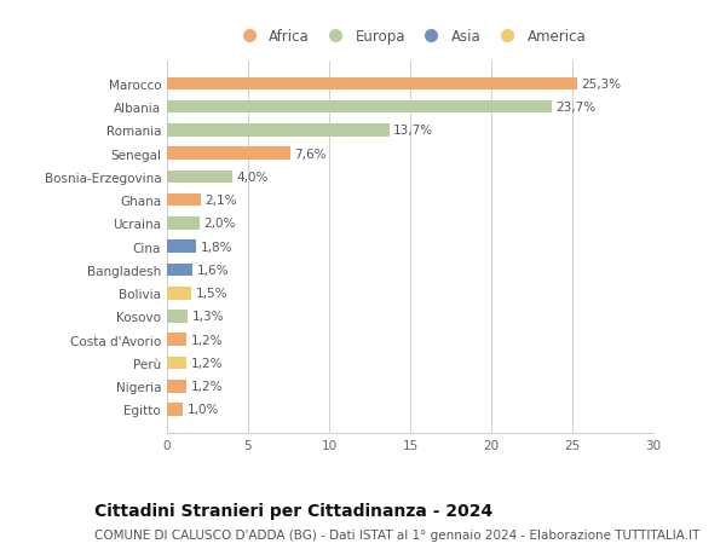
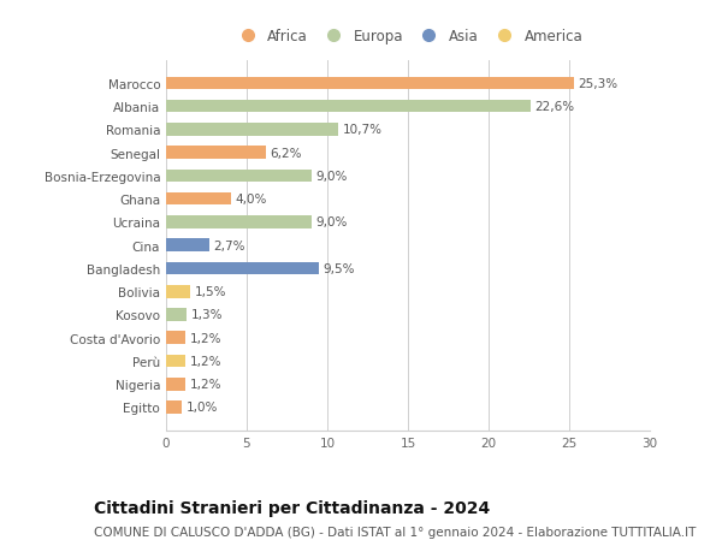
Albania: 23,7% -> 22,6%
Romania: 13,7% -> 10,7%
Senegal: 7,6% -> 6,2%
Bosnia-Erzegovina: 4,0% -> 9,0%
Ghana: 2,1% -> 4,0%
Ucraina: 2,0% -> 9,0%
Cina: 1,8% -> 2,7%
Bangladesh: 1,6% -> 9,5%
